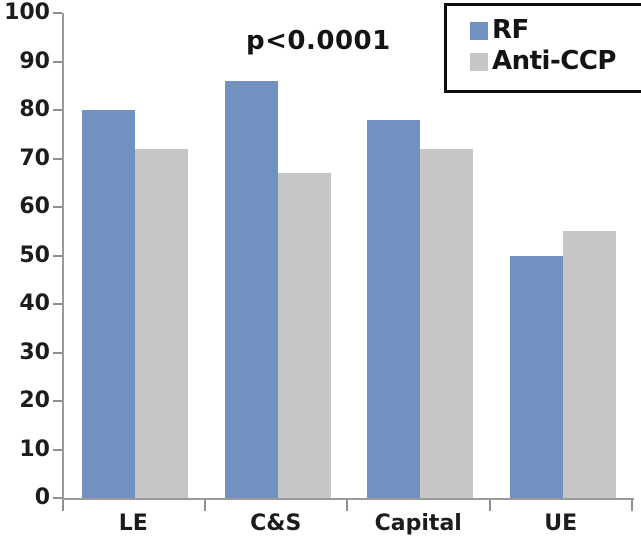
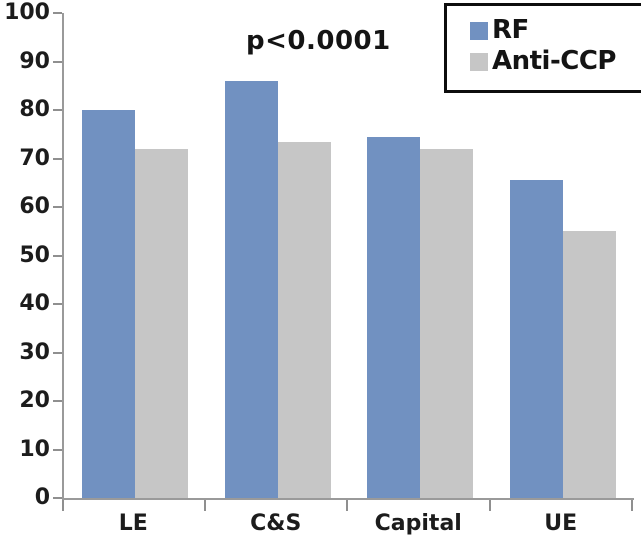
Anti-CCP/C&S: 67 -> 74
RF/Capital: 78 -> 74
RF/UE: 50 -> 66
